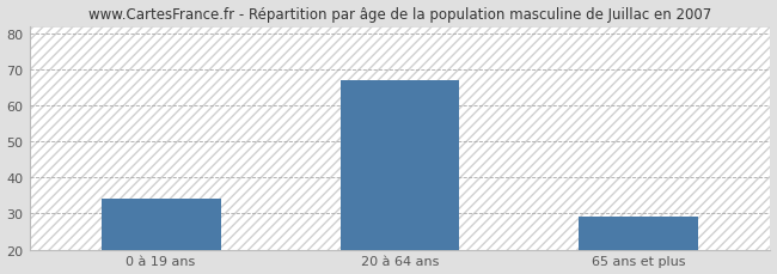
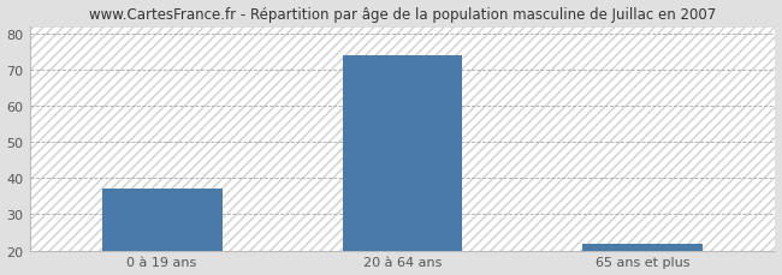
0 à 19 ans: 34 -> 37
20 à 64 ans: 67 -> 74
65 ans et plus: 29 -> 22
